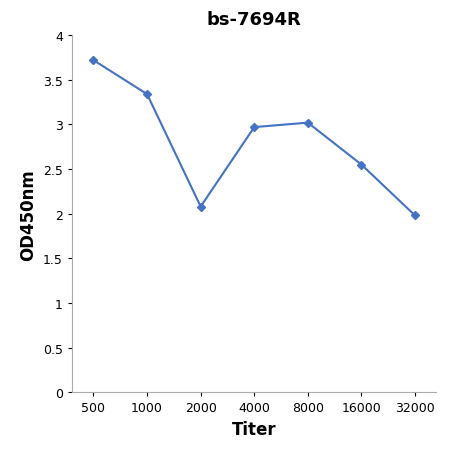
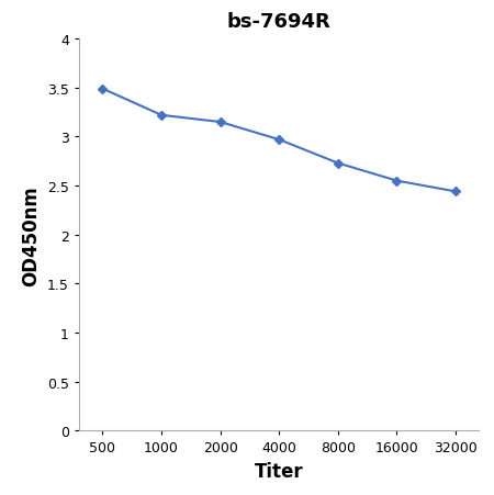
500: 3.72 -> 3.49
1000: 3.34 -> 3.22
2000: 2.08 -> 3.15
8000: 3.02 -> 2.73
32000: 1.98 -> 2.44
